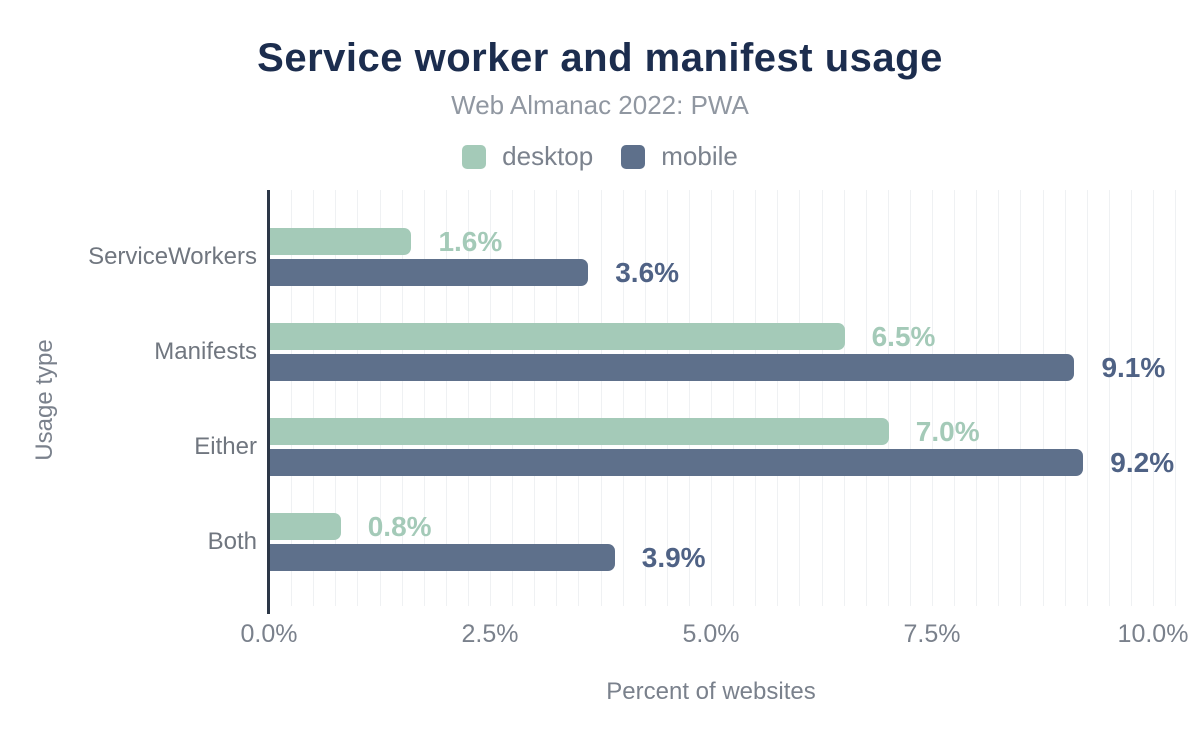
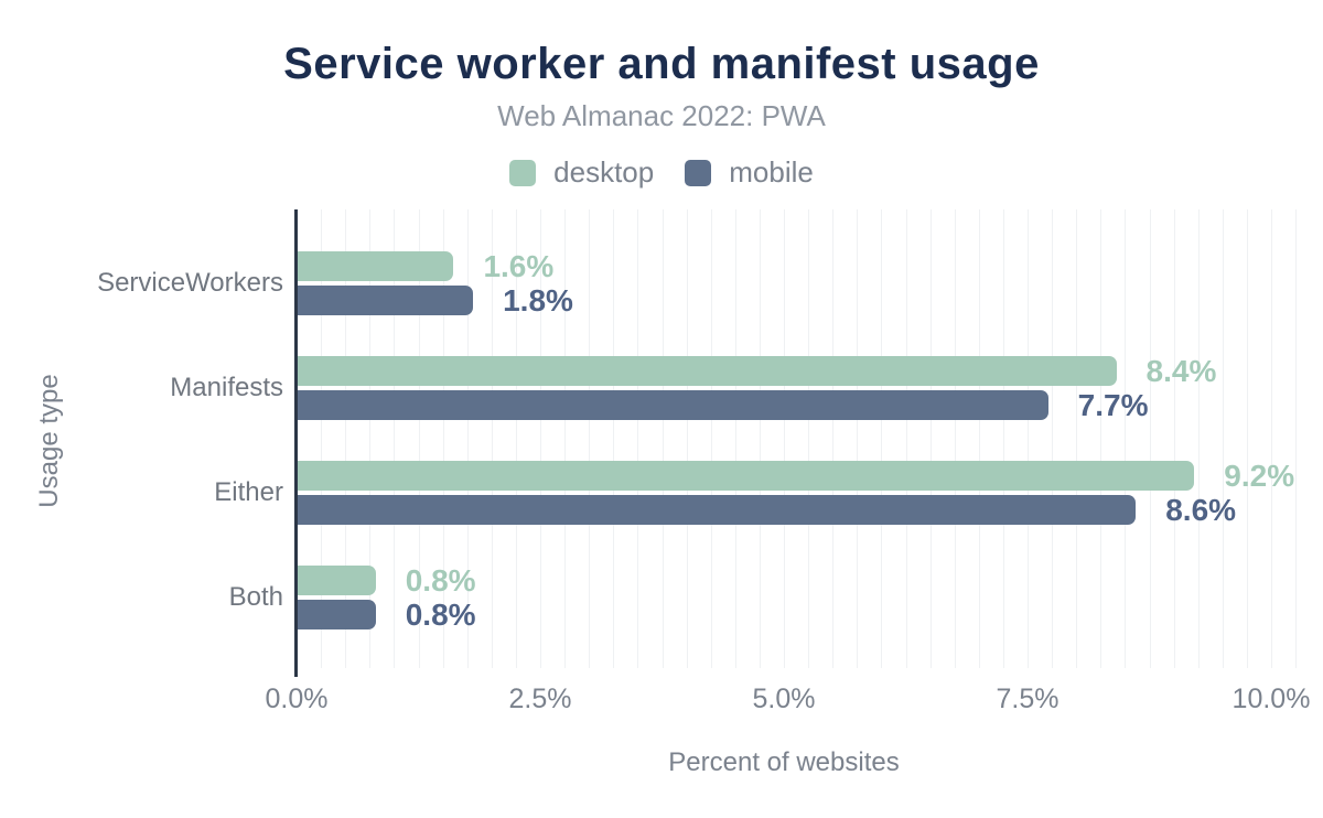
mobile/ServiceWorkers: 3.6% -> 1.8%
desktop/Manifests: 6.5% -> 8.4%
mobile/Manifests: 9.1% -> 7.7%
desktop/Either: 7.0% -> 9.2%
mobile/Either: 9.2% -> 8.6%
mobile/Both: 3.9% -> 0.8%
